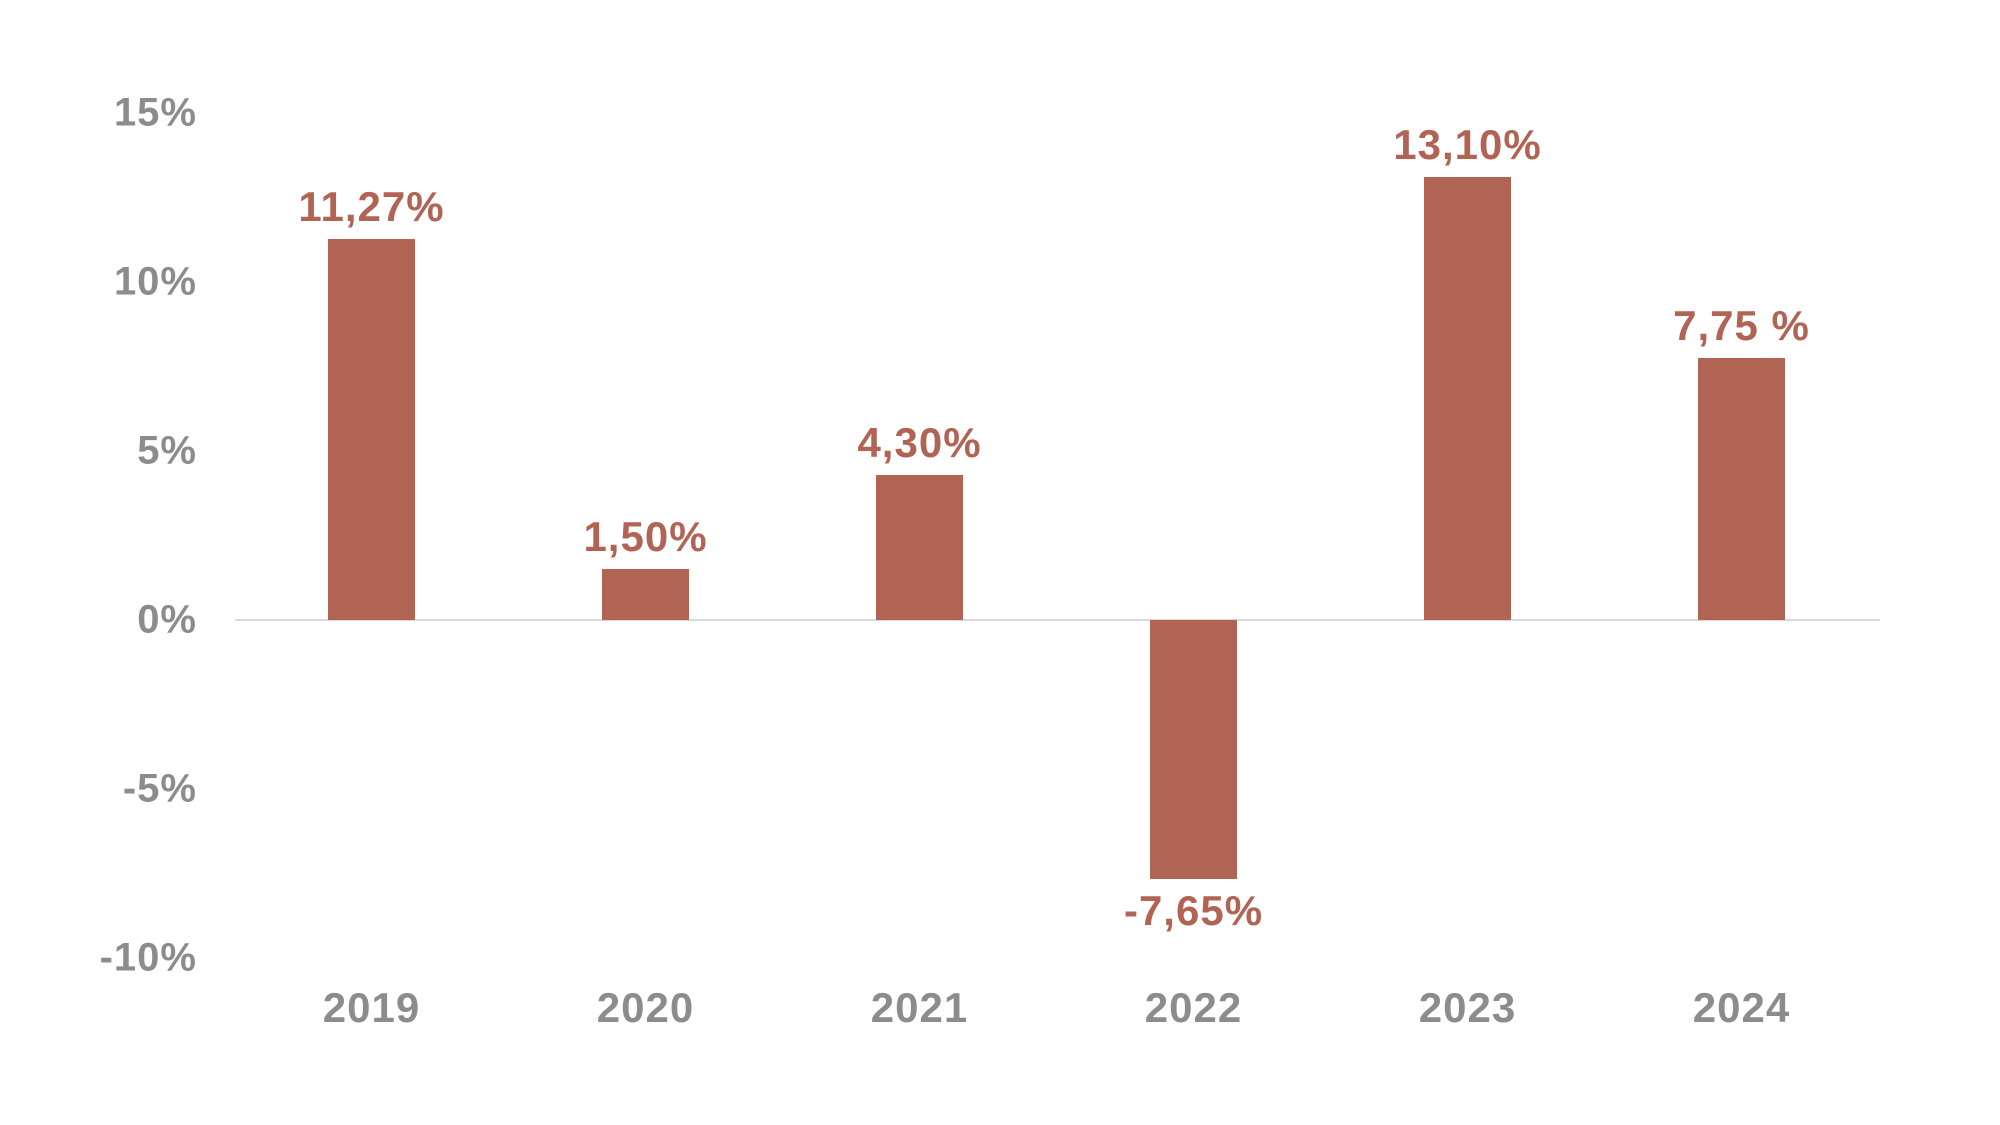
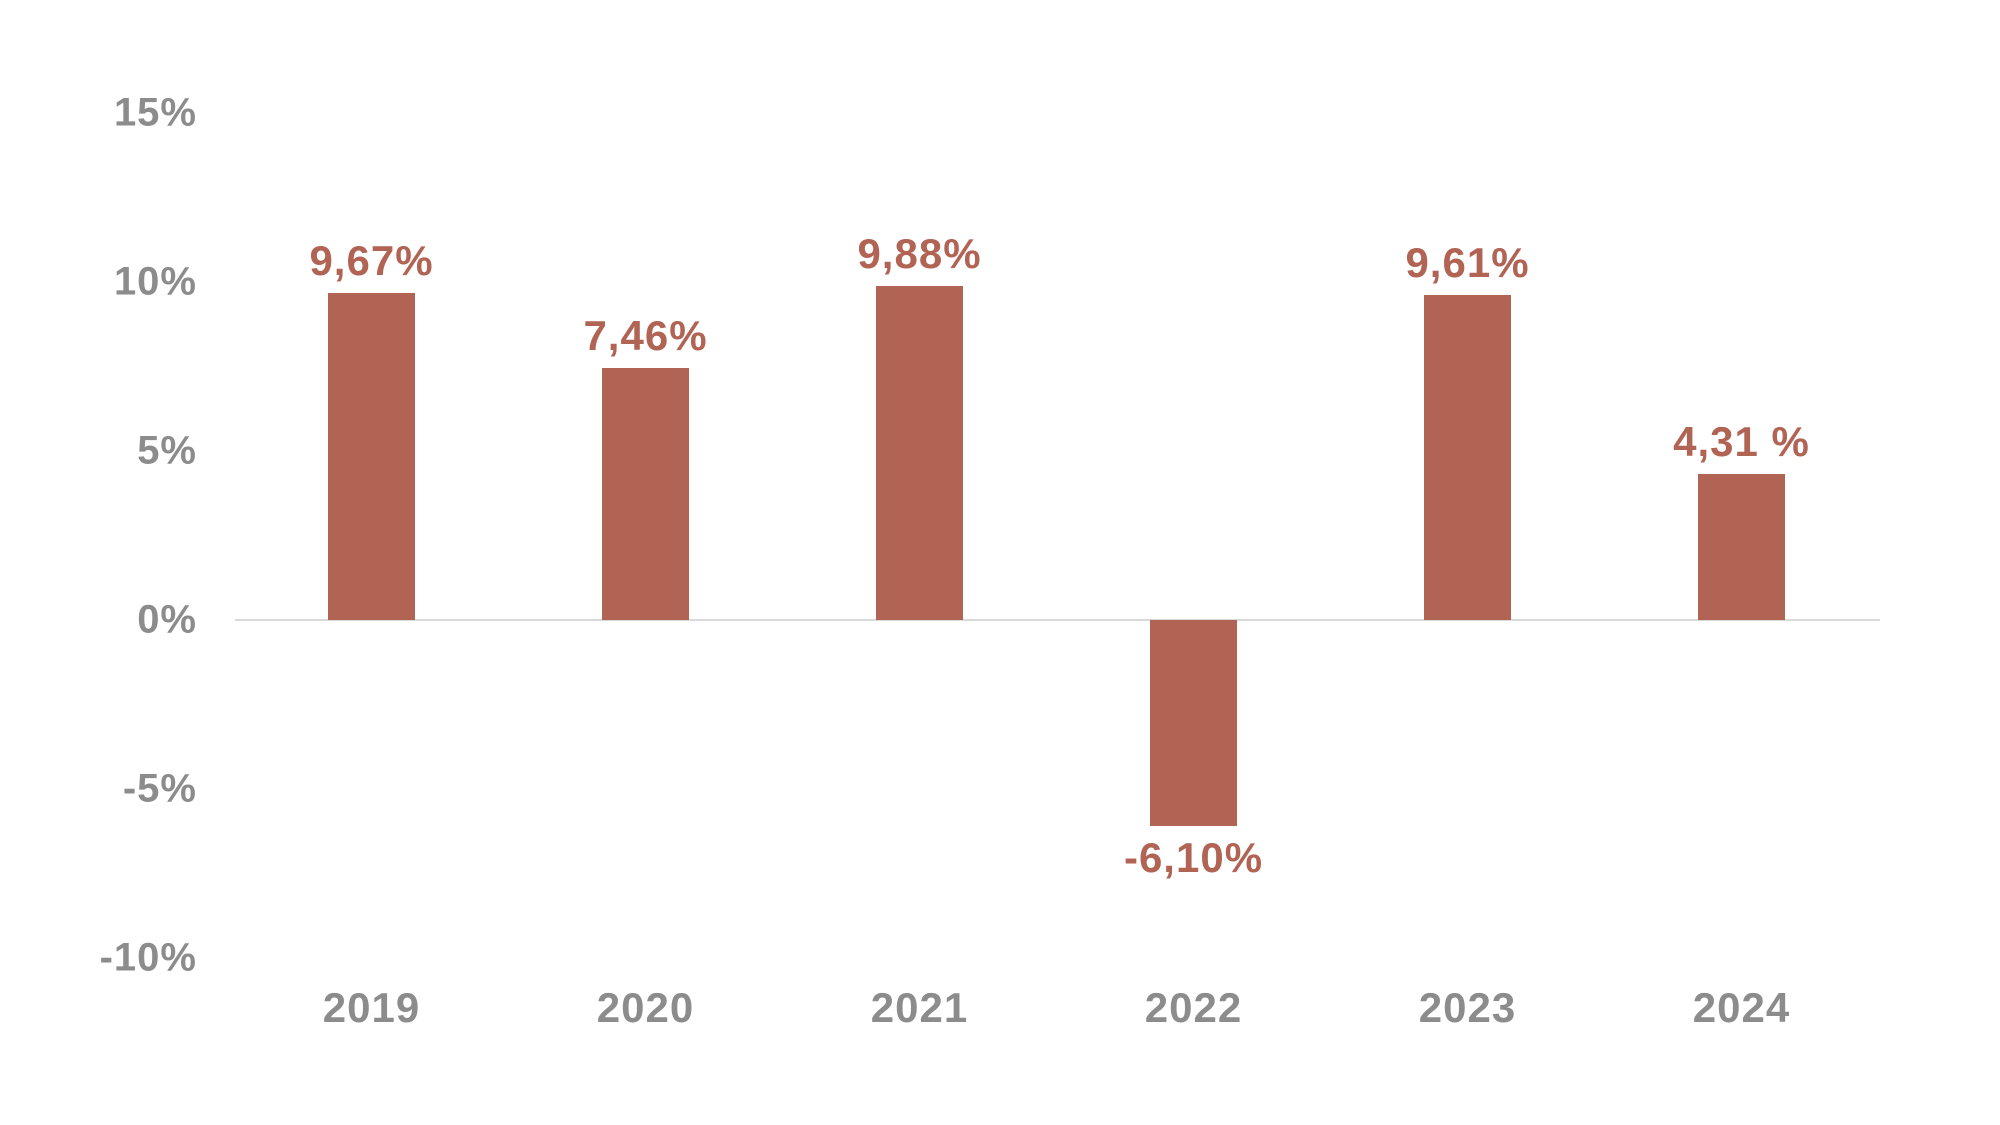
2019: 11,27% -> 9,67%
2020: 1,50% -> 7,46%
2021: 4,30% -> 9,88%
2022: -7,65% -> -6,10%
2023: 13,10% -> 9,61%
2024: 7,75 -> 4,31
